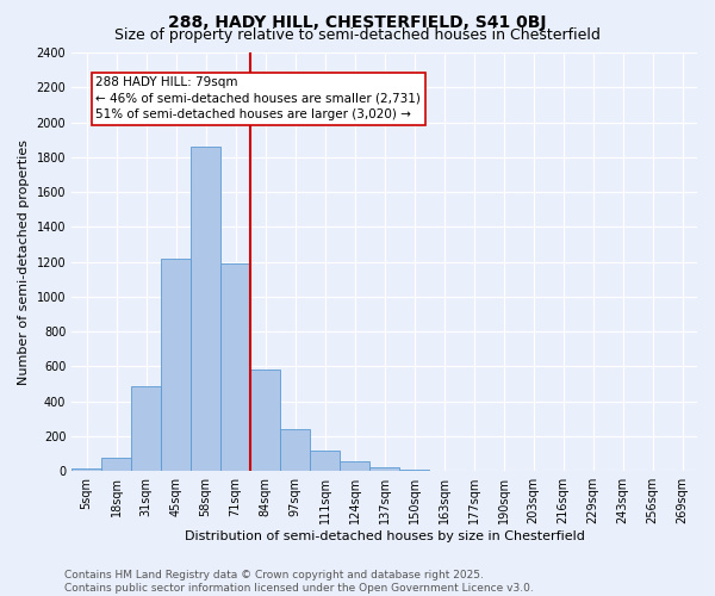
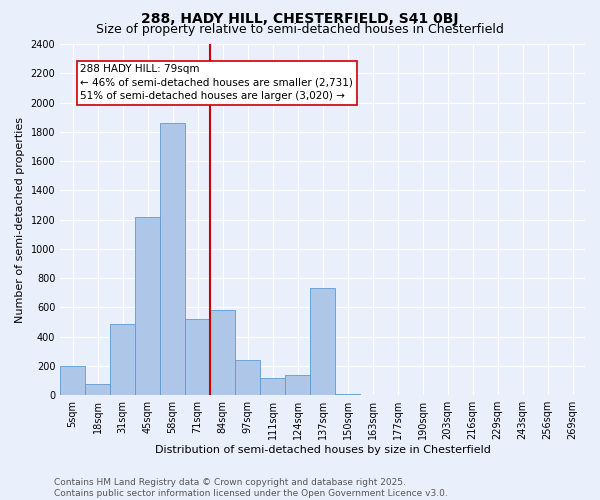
5sqm: 20 -> 200
71sqm: 1190 -> 520
124sqm: 60 -> 140
137sqm: 20 -> 730
